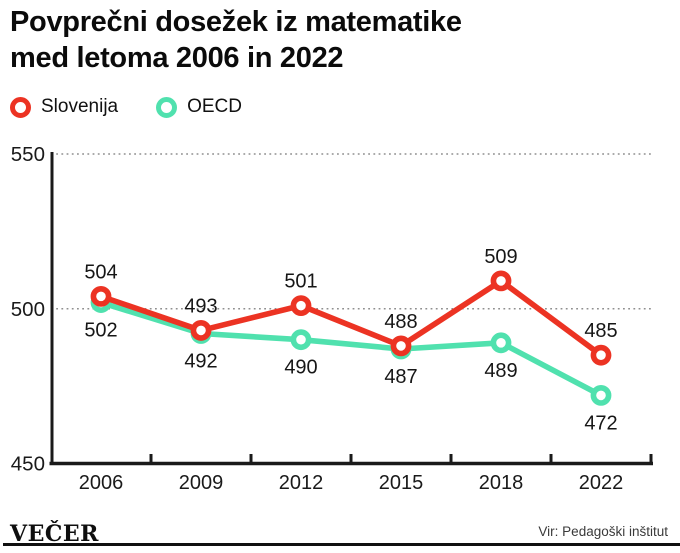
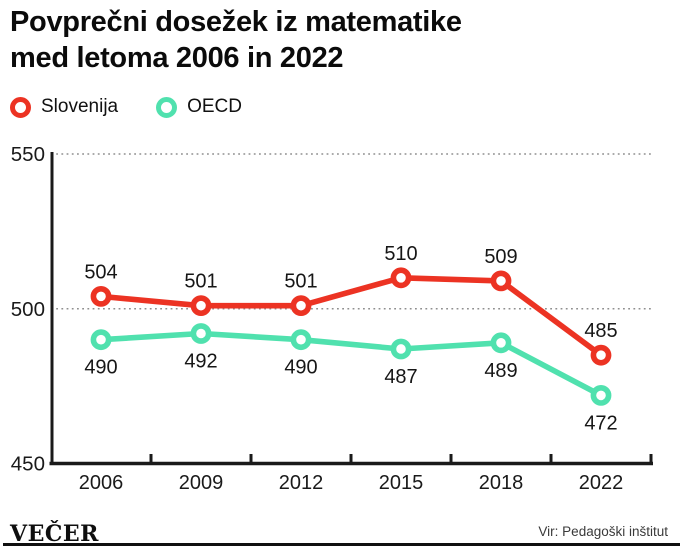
OECD/2006: 502 -> 490
Slovenija/2009: 493 -> 501
Slovenija/2015: 488 -> 510
